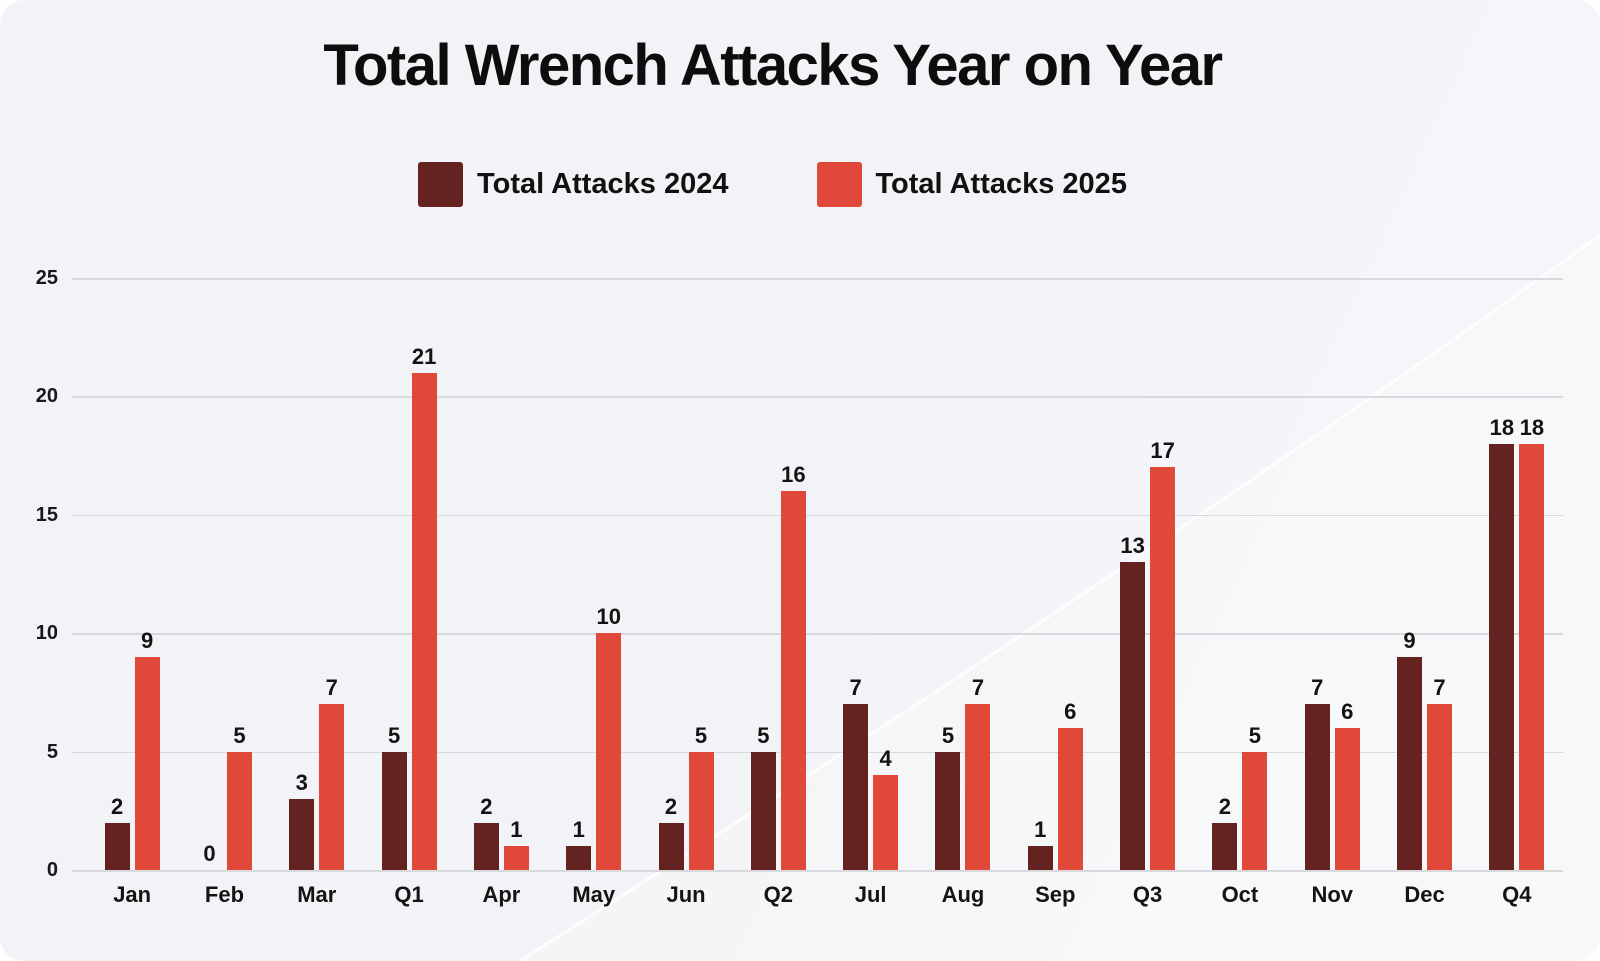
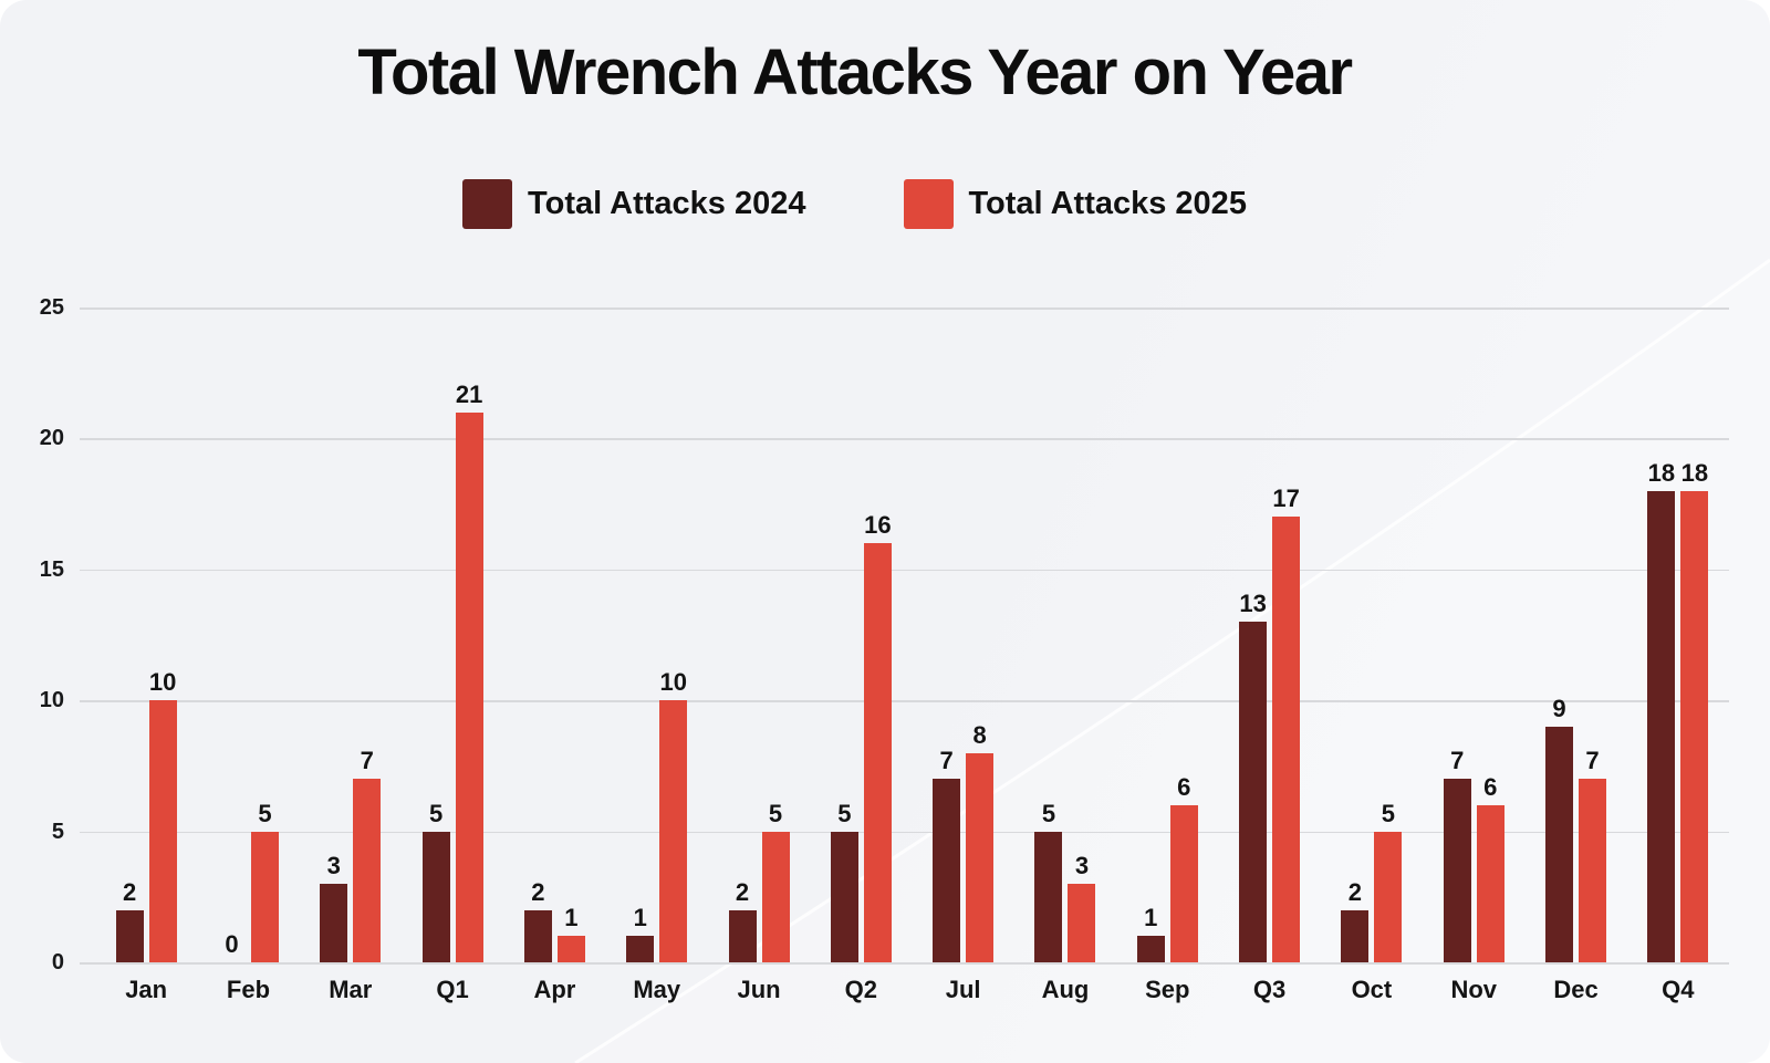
Total Attacks 2025/Jan: 9 -> 10
Total Attacks 2025/Jul: 4 -> 8
Total Attacks 2025/Aug: 7 -> 3
